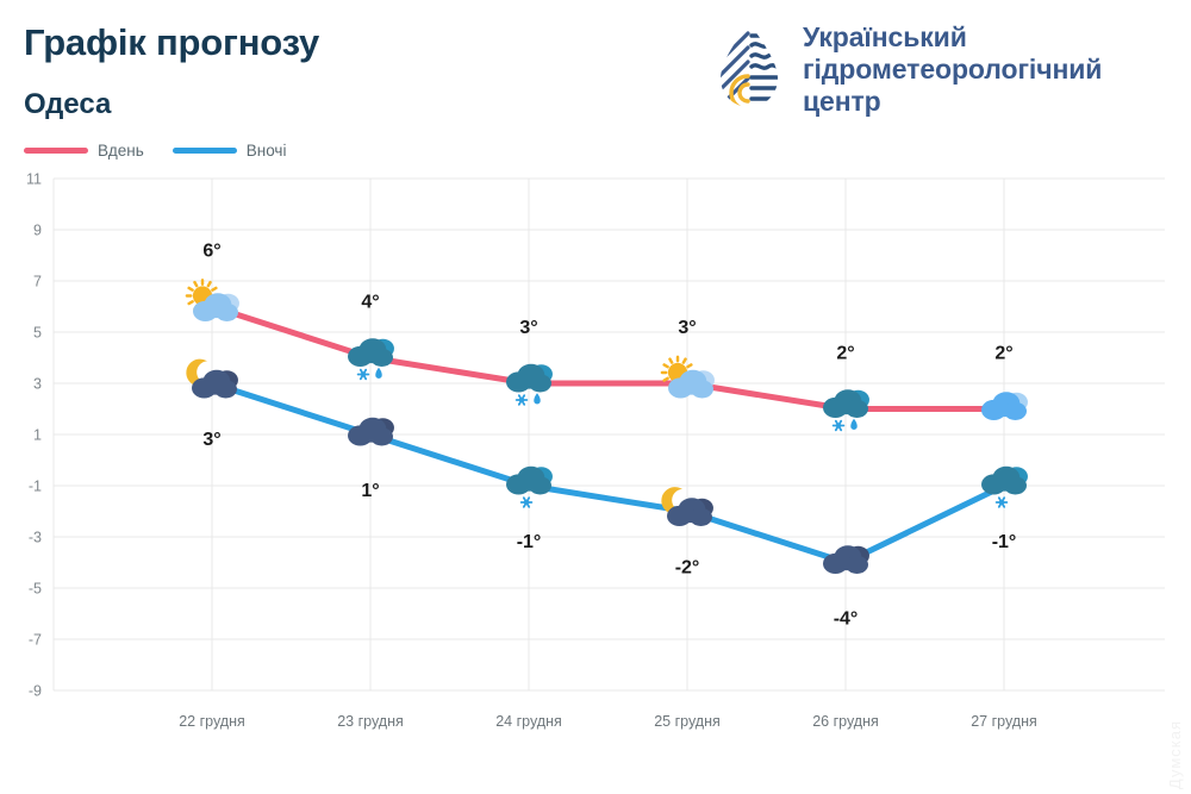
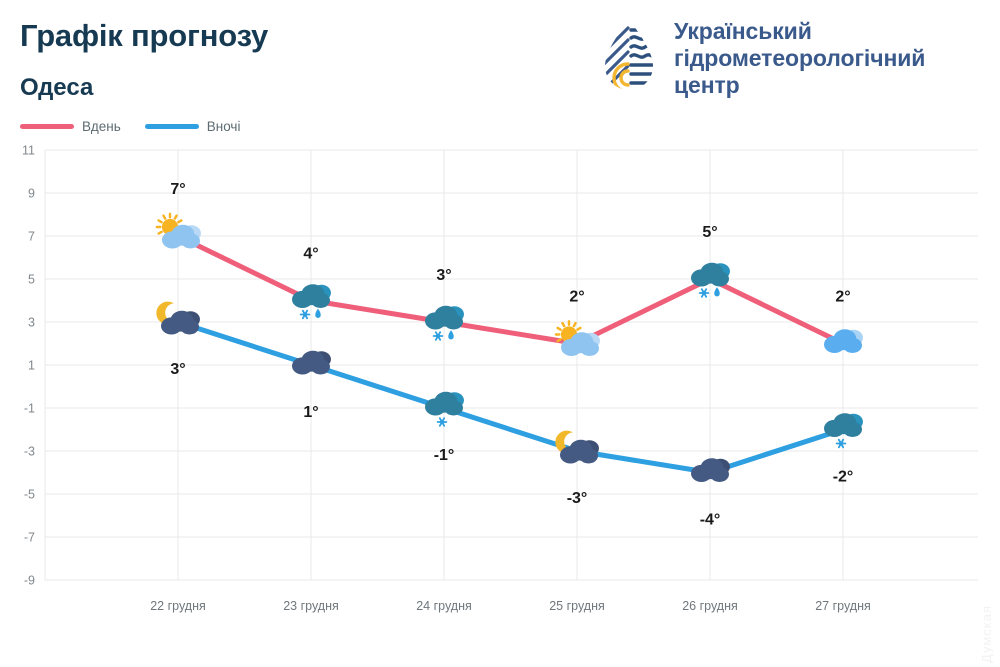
Вдень/22 грудня: 6° -> 7°
Вдень/25 грудня: 3° -> 2°
Вночі/25 грудня: -2° -> -3°
Вдень/26 грудня: 2° -> 5°
Вночі/27 грудня: -1° -> -2°
